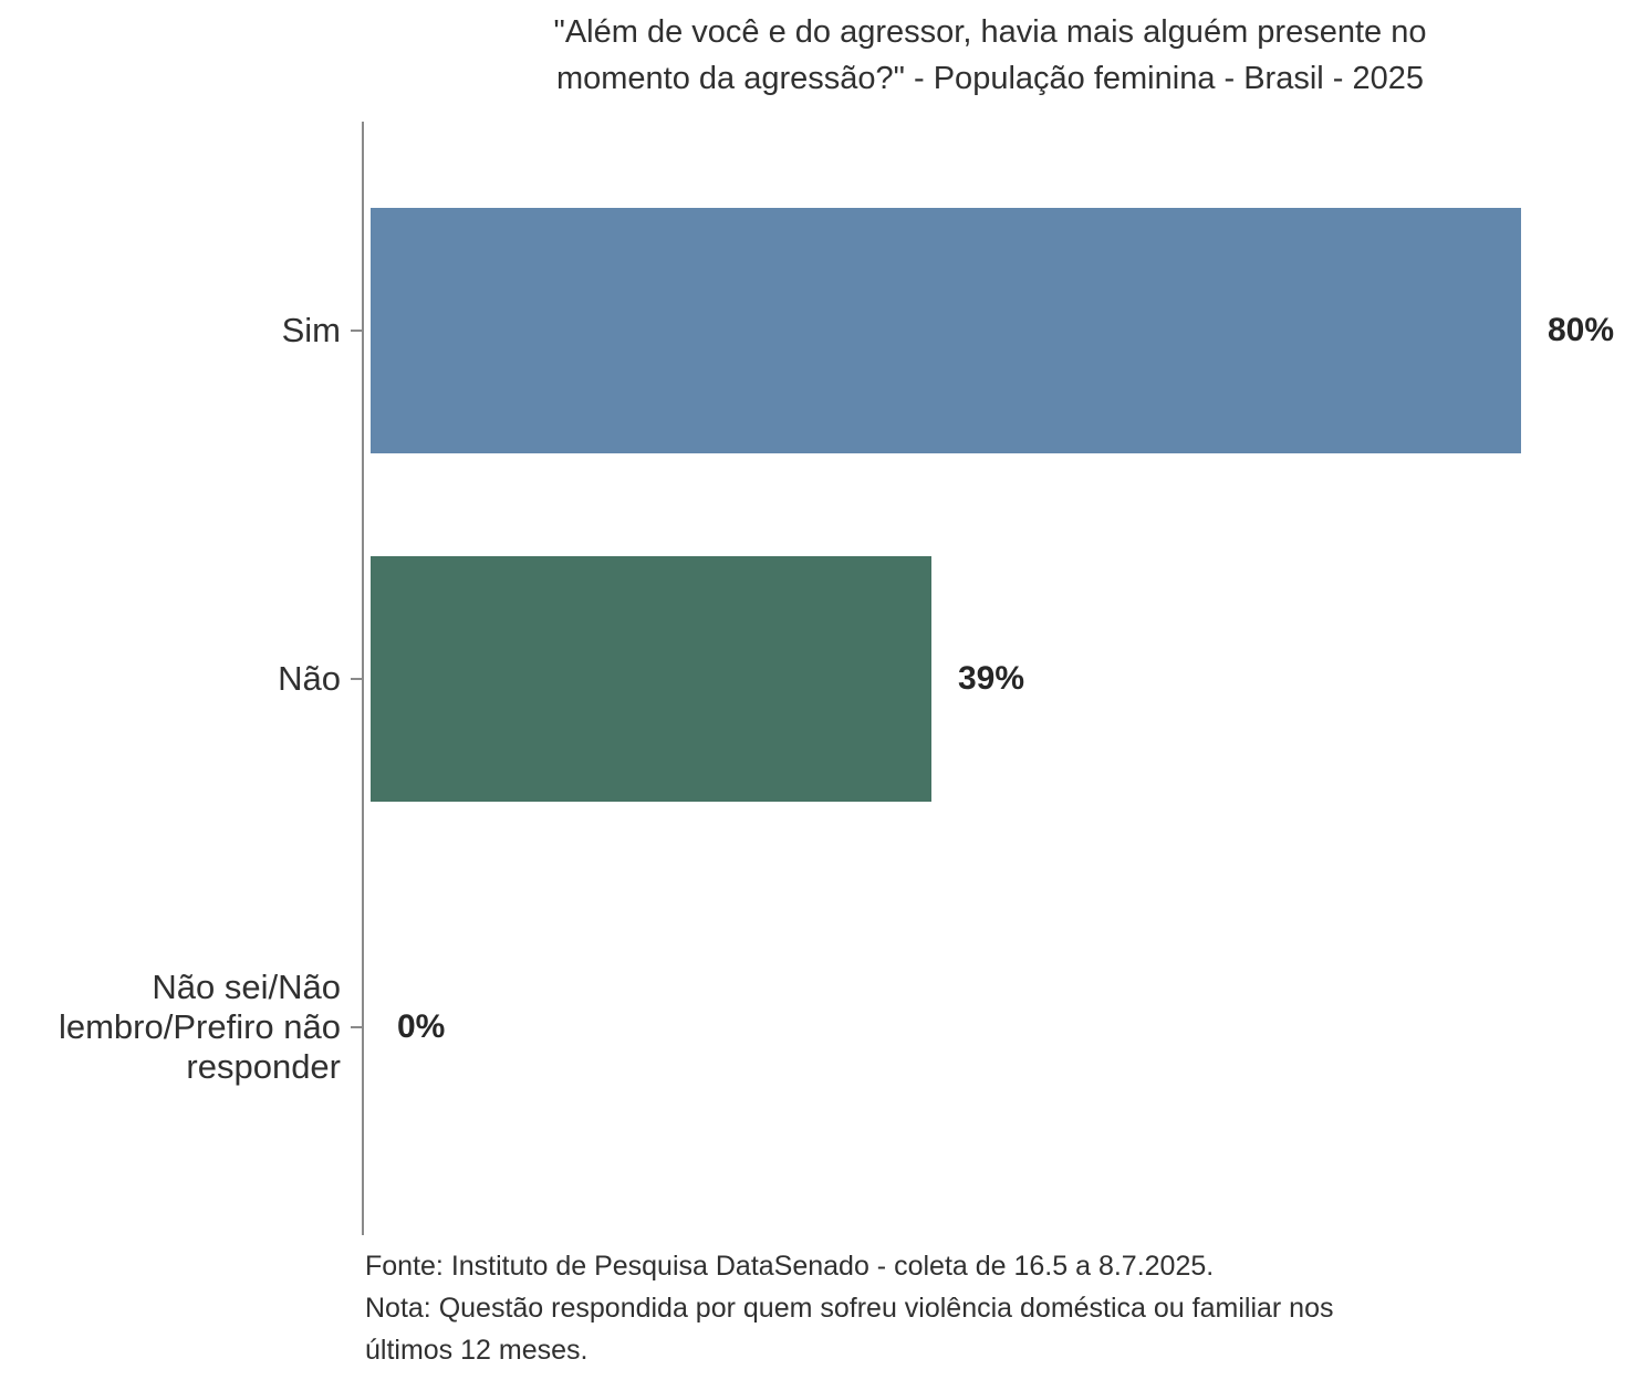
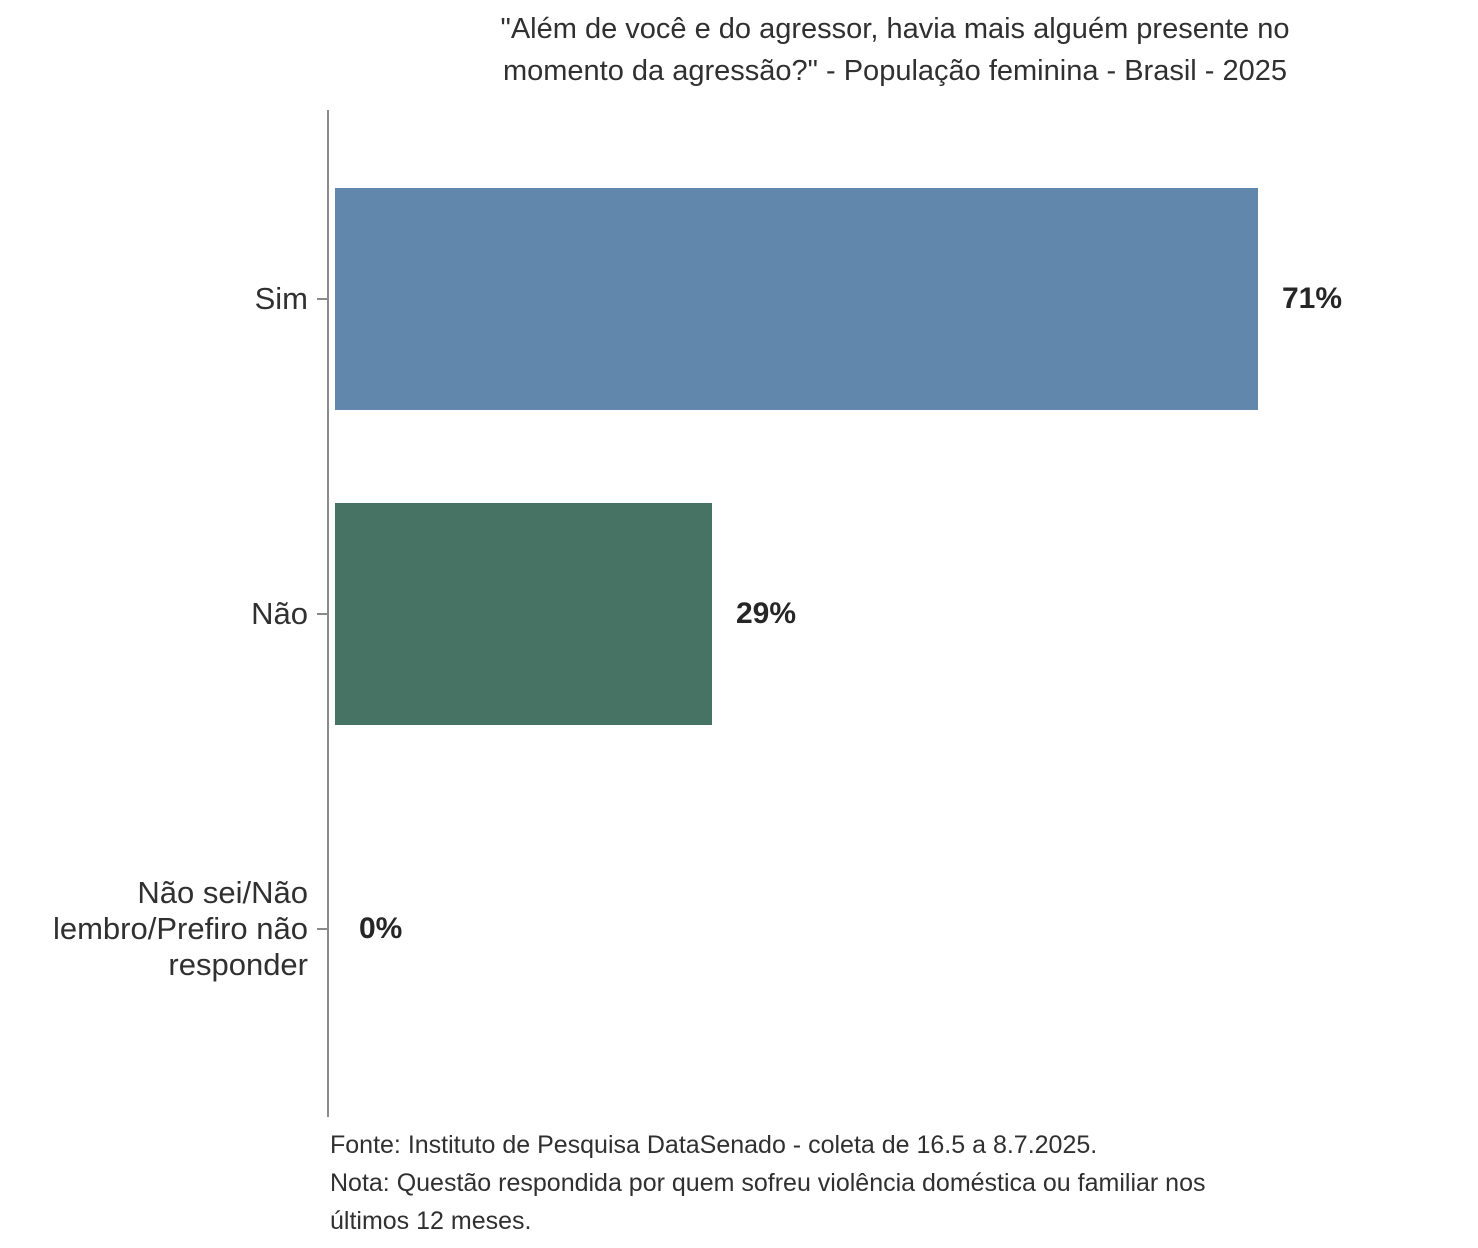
Sim: 80% -> 71%
Não: 39% -> 29%
